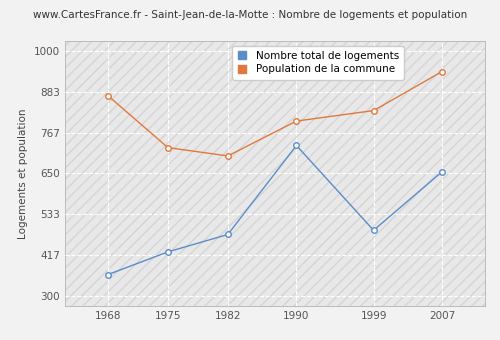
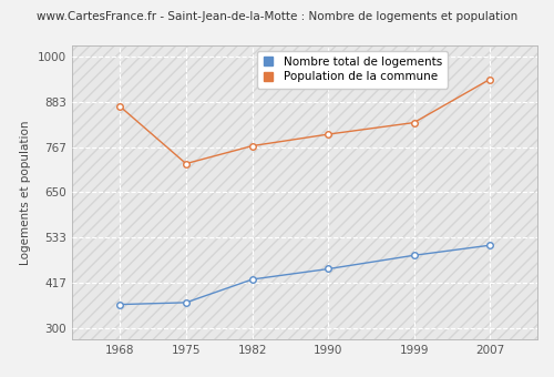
Nombre total de logements/1975: 425 -> 365
Nombre total de logements/1982: 475 -> 425
Population de la commune/1982: 700 -> 770
Nombre total de logements/1990: 730 -> 452
Nombre total de logements/2007: 655 -> 513
